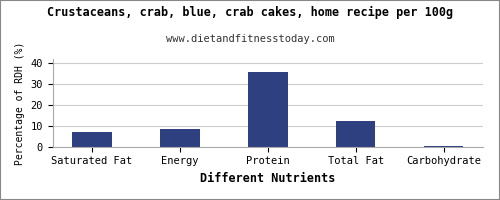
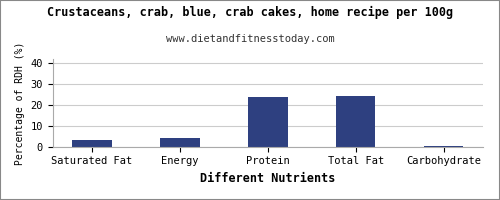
Saturated Fat: 7.2 -> 3.0
Energy: 8.3 -> 4.0
Protein: 36.0 -> 24.0
Total Fat: 12.2 -> 24.5
